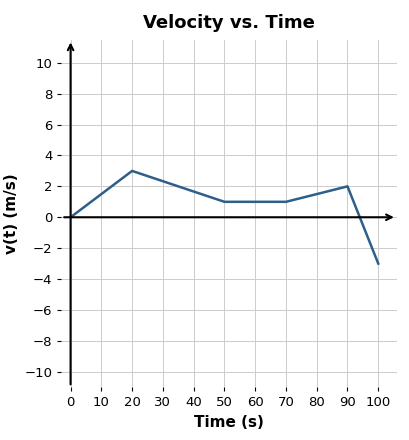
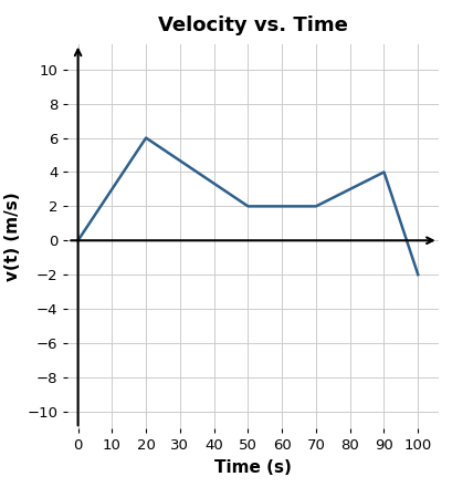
20: 3 -> 6
50: 1 -> 2
70: 1 -> 2
90: 2 -> 4
100: -3 -> -2
